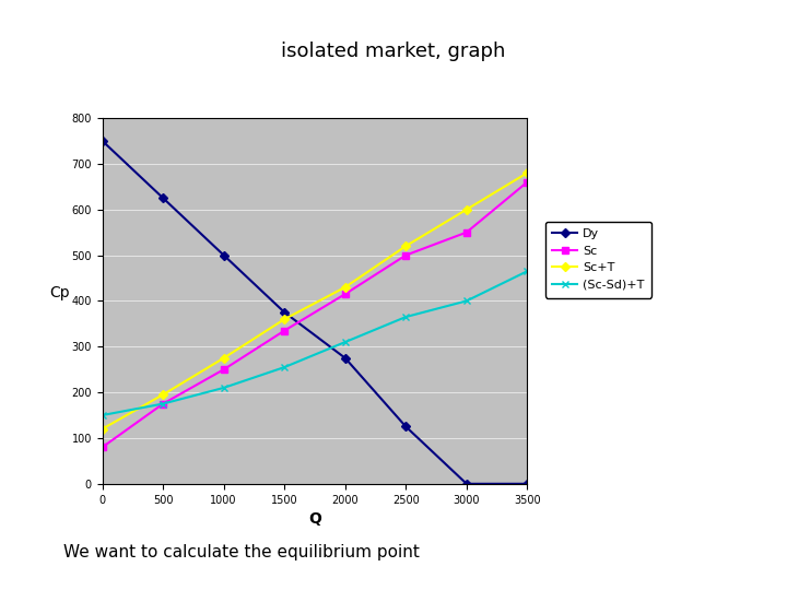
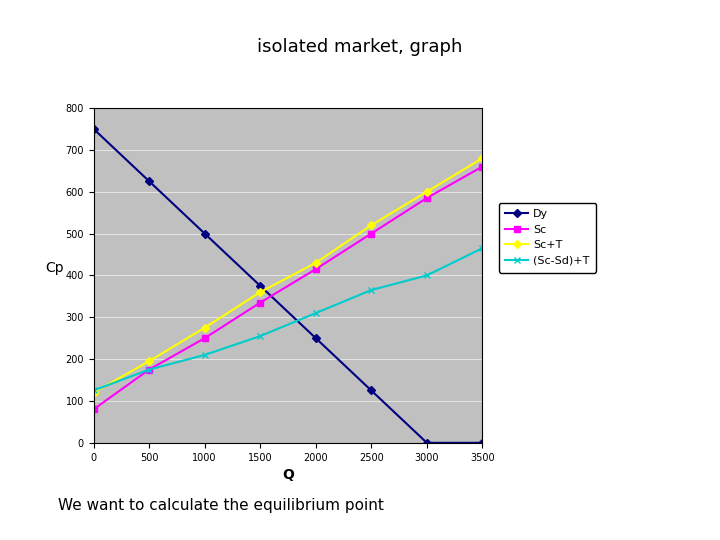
(Sc-Sd)+T/0: 150 -> 125
Dy/2000: 275 -> 250
Sc/3000: 550 -> 585
